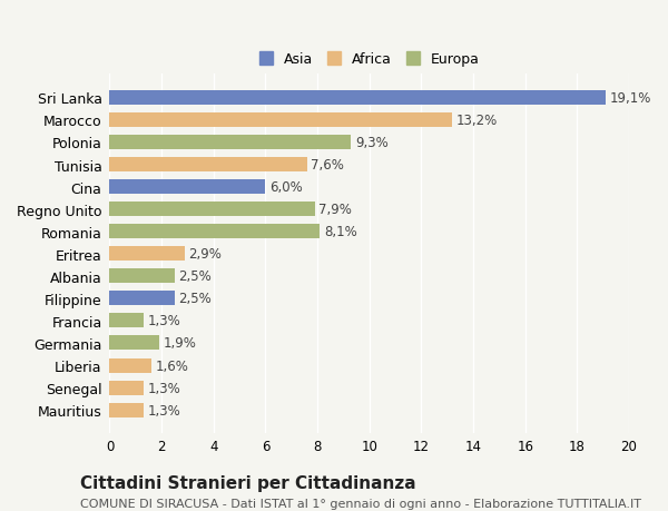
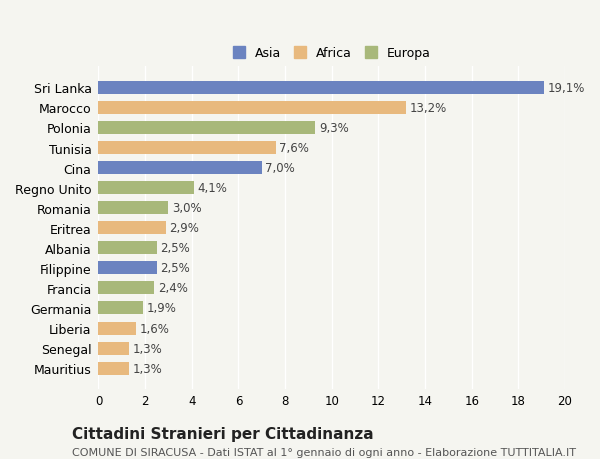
Cina: 6,0% -> 7,0%
Regno Unito: 7,9% -> 4,1%
Romania: 8,1% -> 3,0%
Francia: 1,3% -> 2,4%
